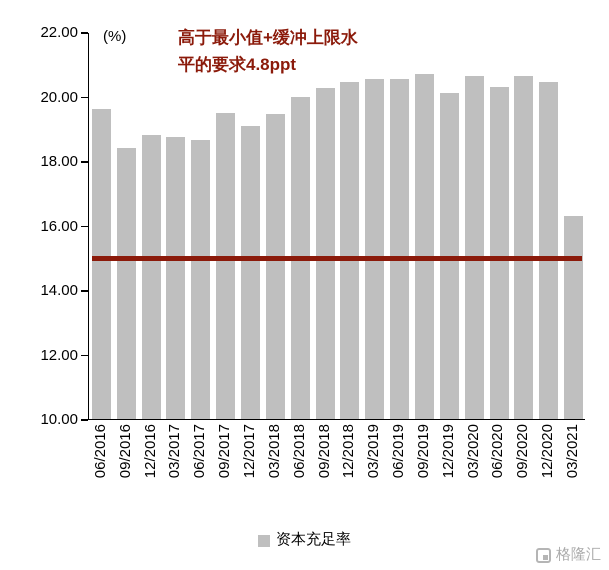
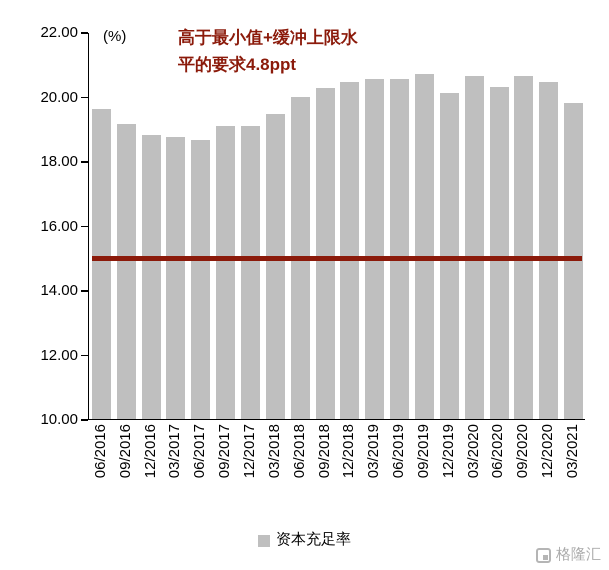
09/2016: 18.4 -> 19.1
09/2017: 19.5 -> 19.1
03/2021: 16.3 -> 19.8
